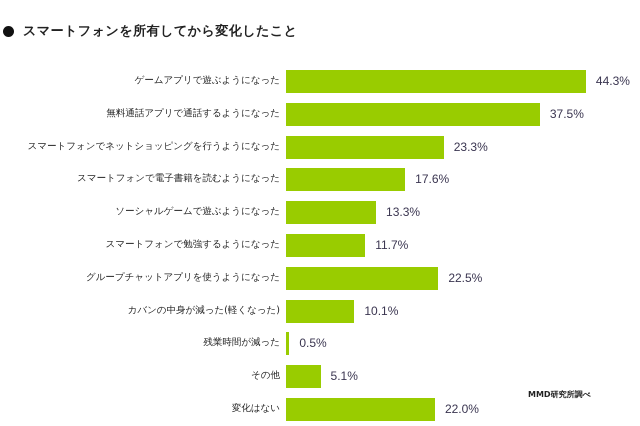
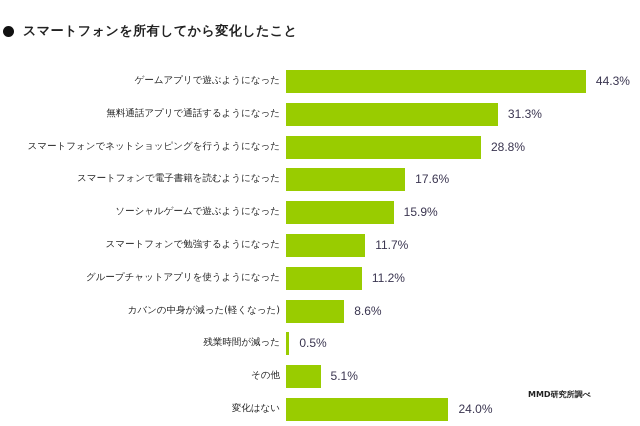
無料通話アプリで通話するようになった: 37.5% -> 31.3%
スマートフォンでネットショッピングを行うようになった: 23.3% -> 28.8%
ソーシャルゲームで遊ぶようになった: 13.3% -> 15.9%
グループチャットアプリを使うようになった: 22.5% -> 11.2%
カバンの中身が減った(軽くなった): 10.1% -> 8.6%
変化はない: 22.0% -> 24.0%
